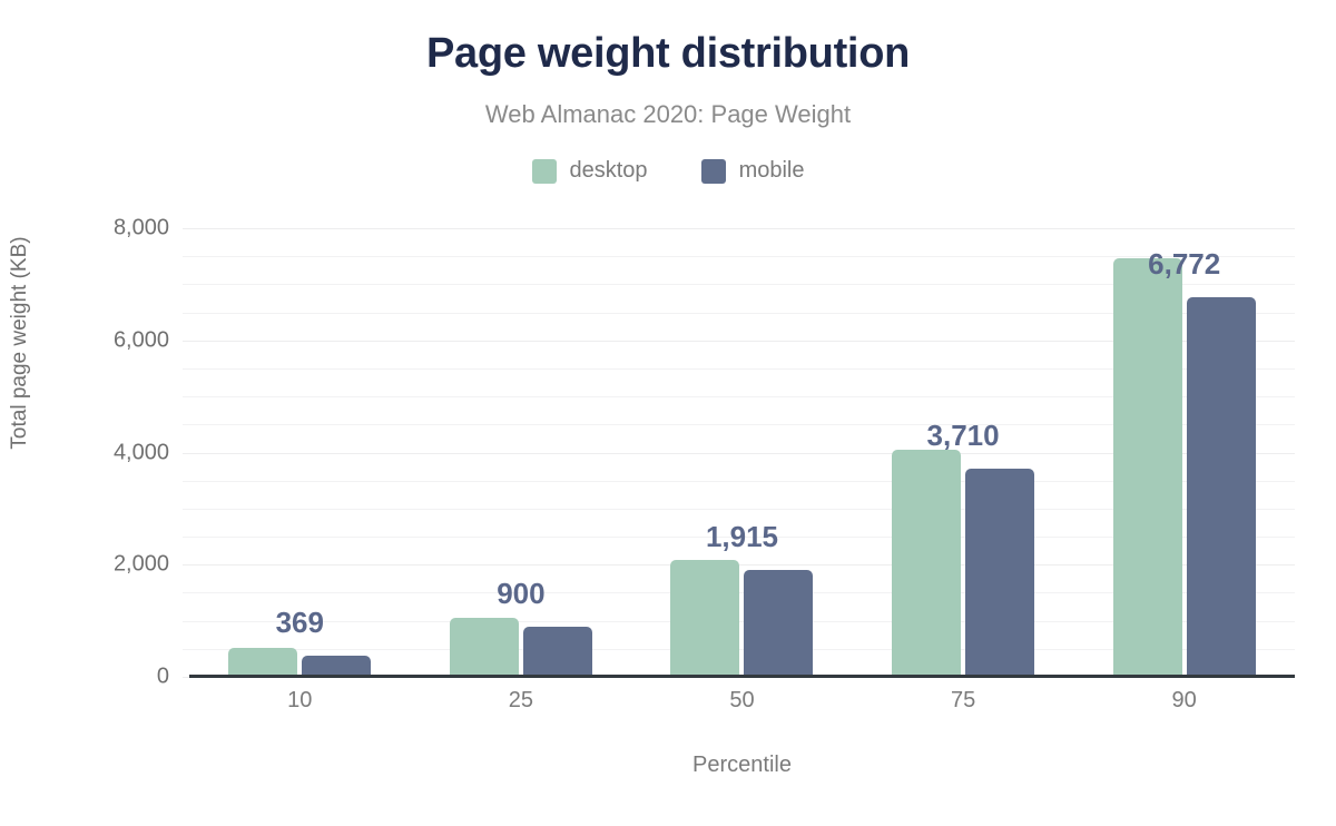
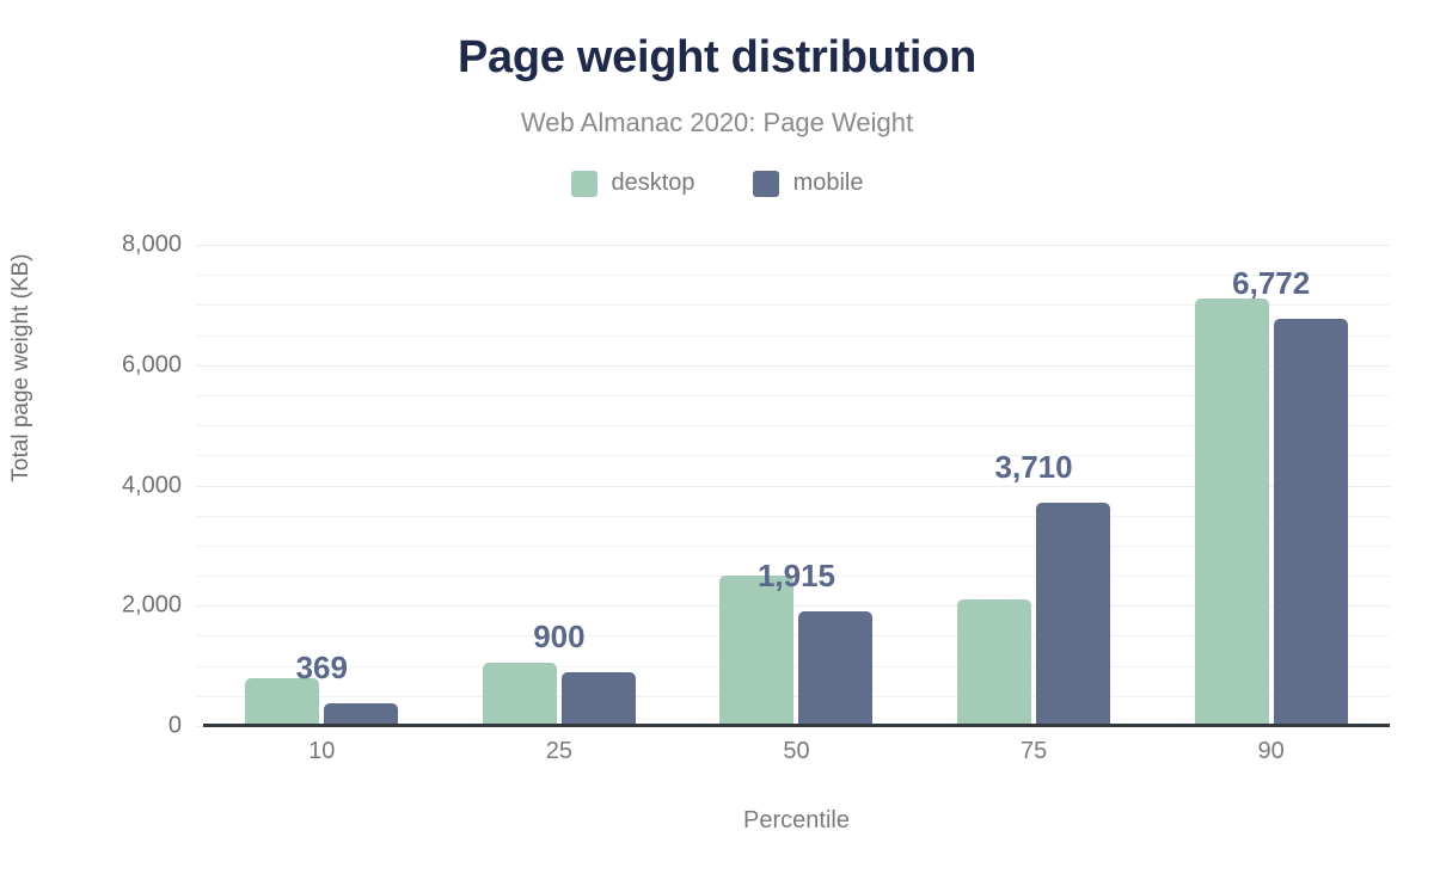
desktop/10: 500 -> 800
desktop/50: 2100 -> 2500
desktop/75: 4000 -> 2100
desktop/90: 7500 -> 7100
